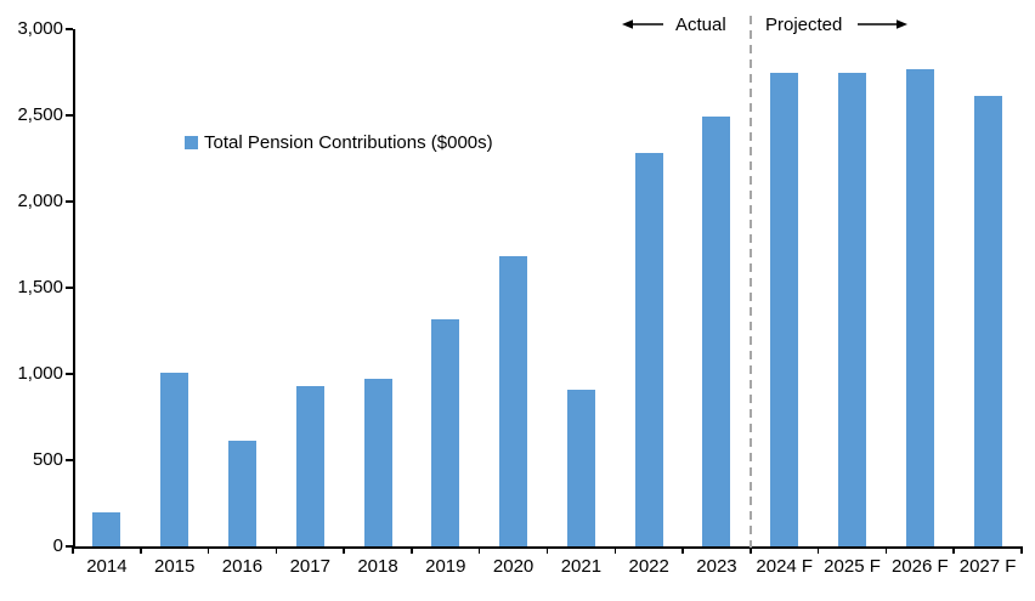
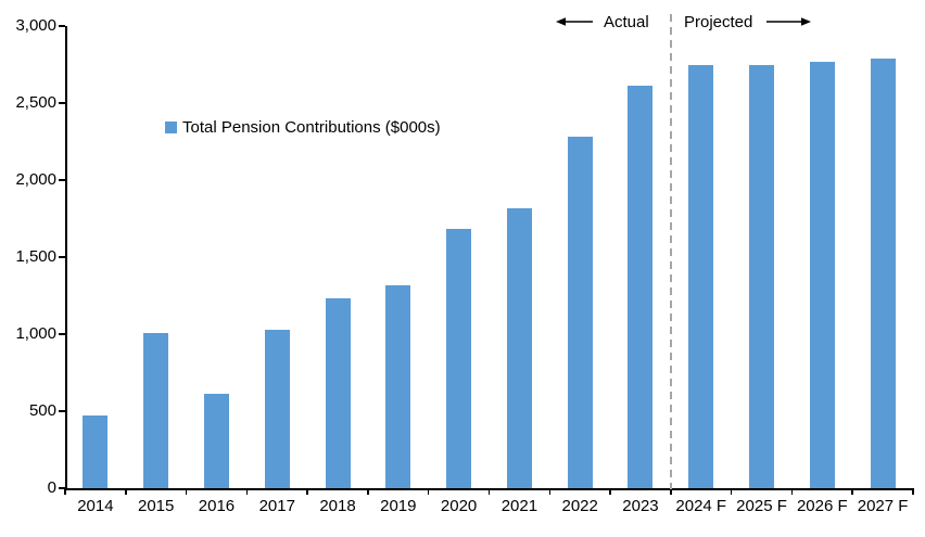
2014: 200 -> 470
2017: 930 -> 1030
2018: 970 -> 1240
2021: 910 -> 1820
2023: 2490 -> 2610
2027 F: 2610 -> 2790
